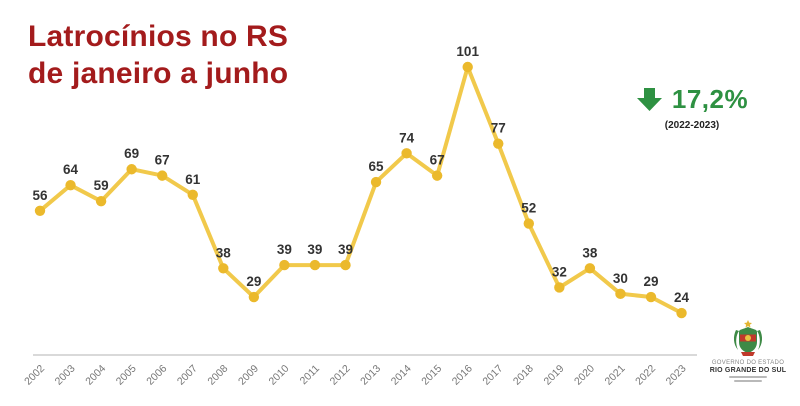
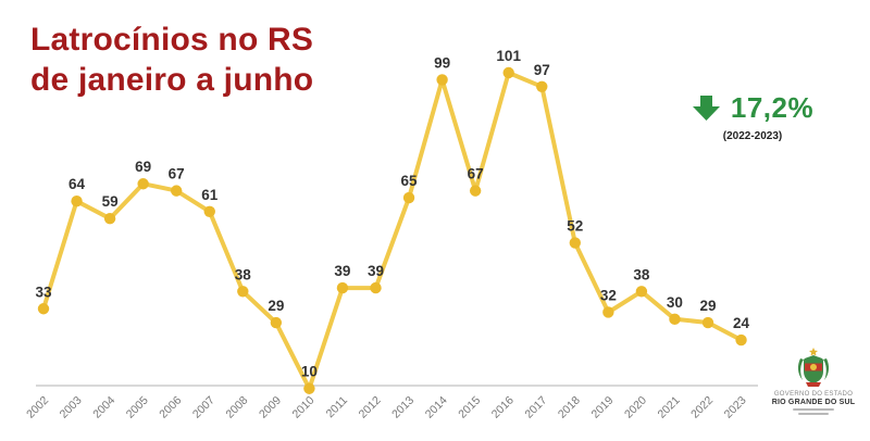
2002: 56 -> 33
2010: 39 -> 10
2014: 74 -> 99
2017: 77 -> 97
